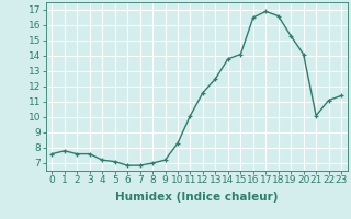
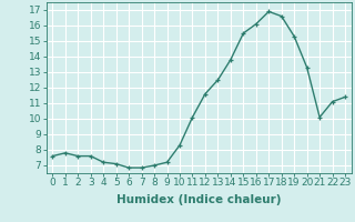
15: 14.1 -> 15.5
16: 16.5 -> 16.1
20: 14.1 -> 13.3
